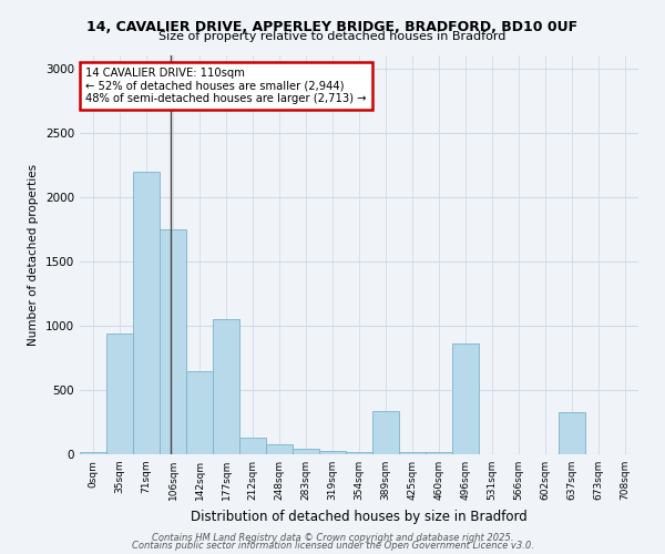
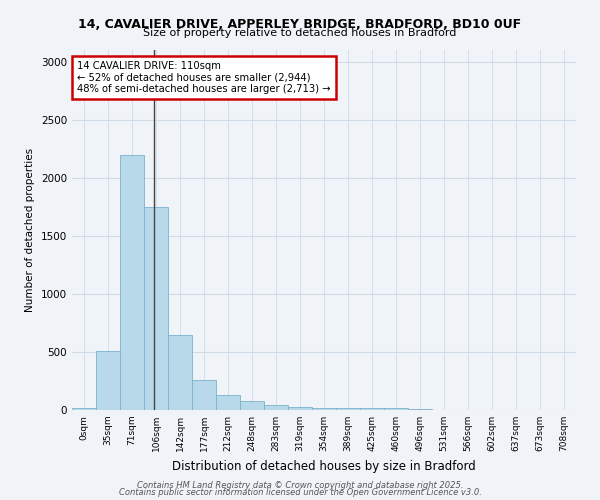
35sqm: 940 -> 510
177sqm: 1050 -> 260
389sqm: 340 -> 20
496sqm: 860 -> 0
637sqm: 330 -> 0
